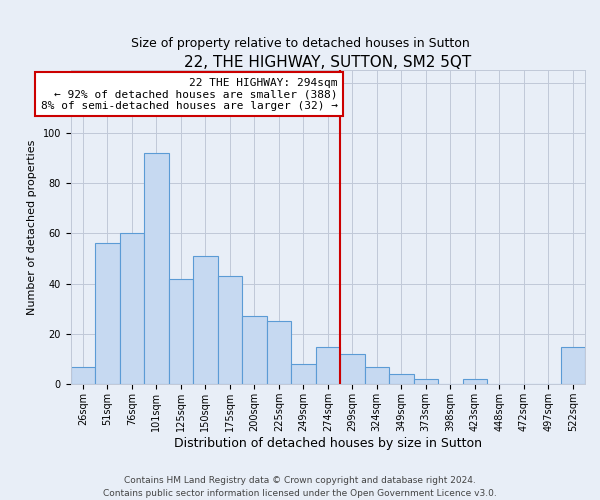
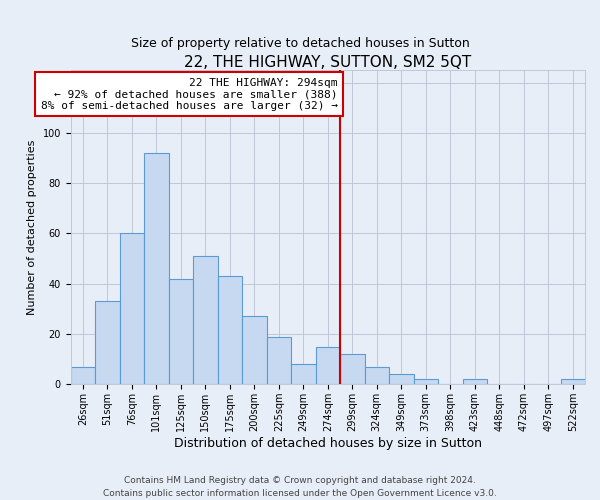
51sqm: 56 -> 33
225sqm: 25 -> 19
522sqm: 15 -> 2
